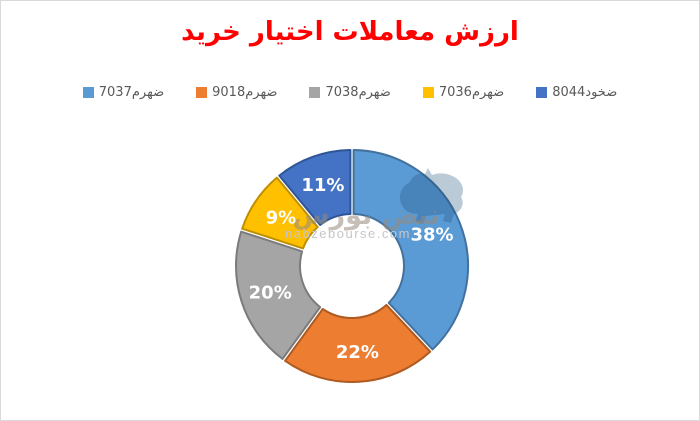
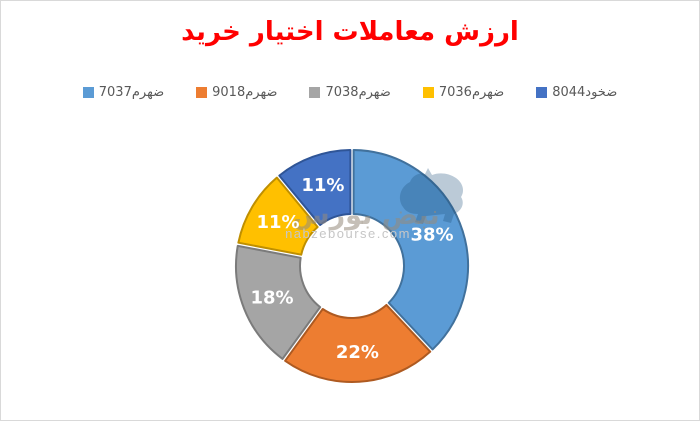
ضهرم7038: 20% -> 18%
ضهرم7036: 9% -> 11%
